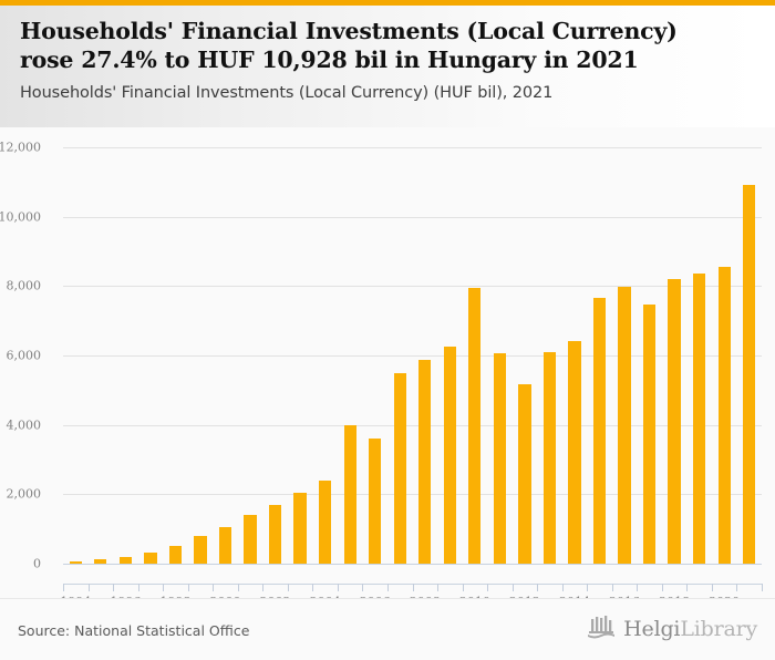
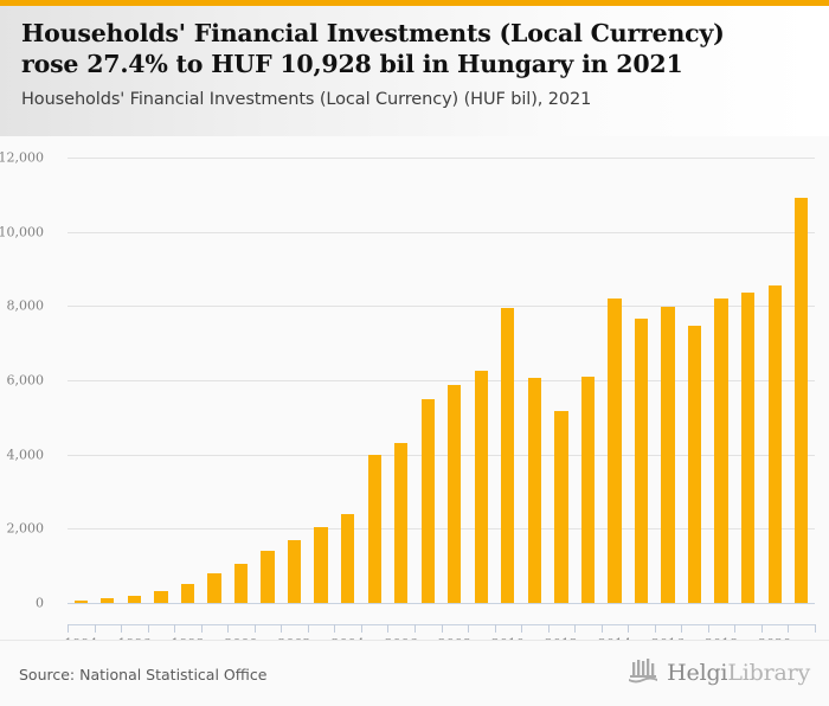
2006: 3600 -> 4300
2014: 6400 -> 8200
